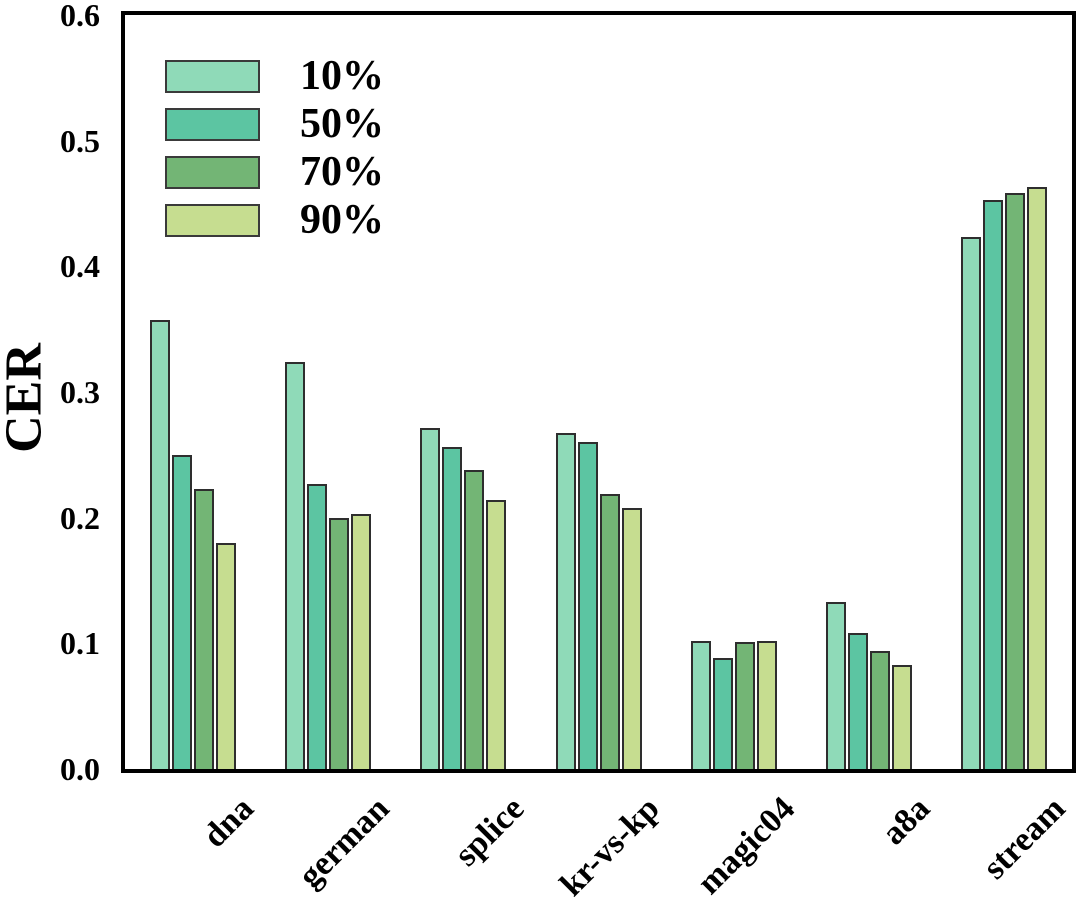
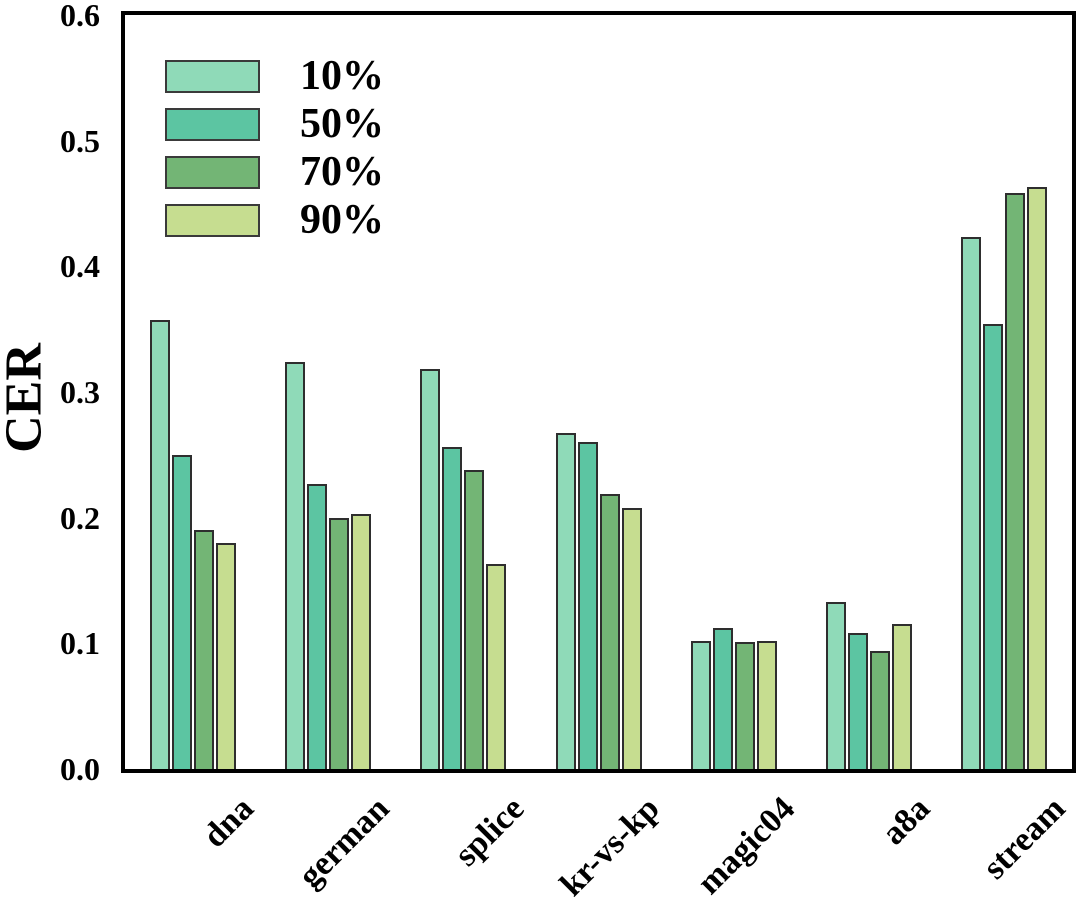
70%/dna: 0.223 -> 0.190
10%/splice: 0.271 -> 0.318
90%/splice: 0.214 -> 0.163
50%/magic04: 0.088 -> 0.112
90%/a8a: 0.083 -> 0.115
50%/stream: 0.453 -> 0.354
